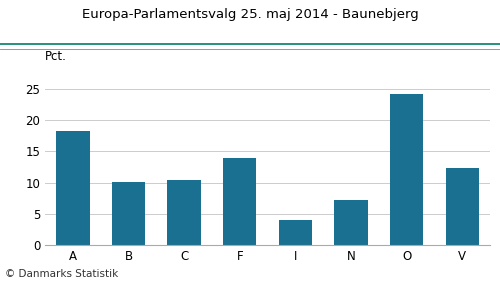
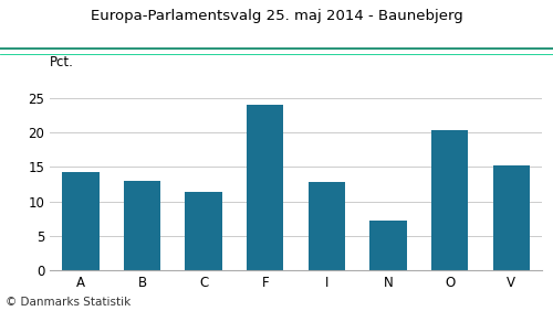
A: 18.2 -> 14.2
B: 10.1 -> 13.0
C: 10.4 -> 11.4
F: 14.0 -> 24.0
I: 4.1 -> 12.8
O: 24.2 -> 20.4
V: 12.3 -> 15.2
